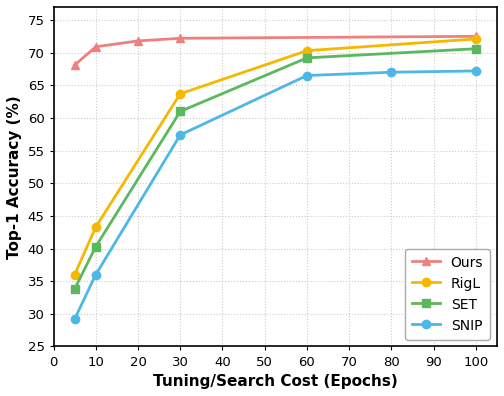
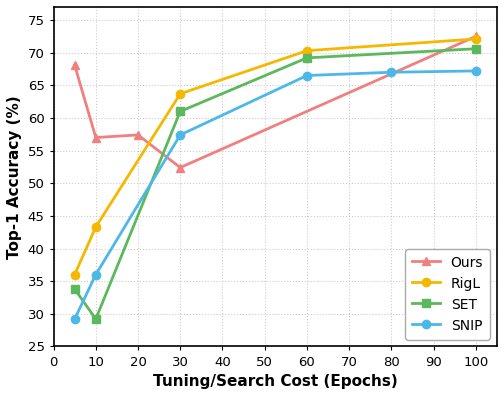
Ours/10: 70.9 -> 57.0
SET/10: 40.3 -> 29.2
Ours/20: 71.8 -> 57.4
Ours/30: 72.2 -> 52.4
